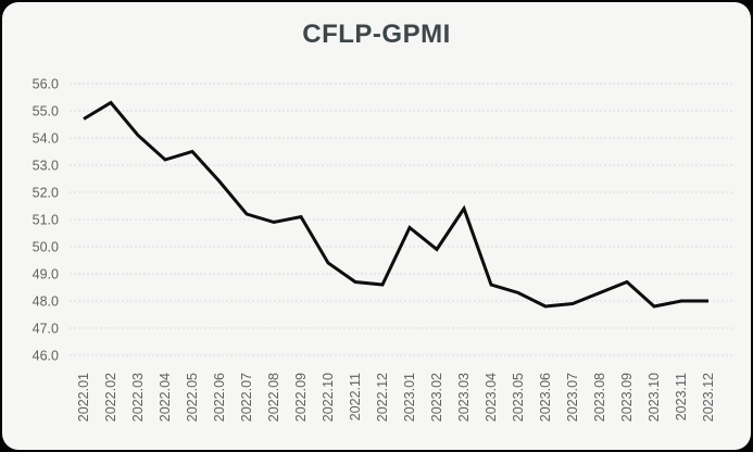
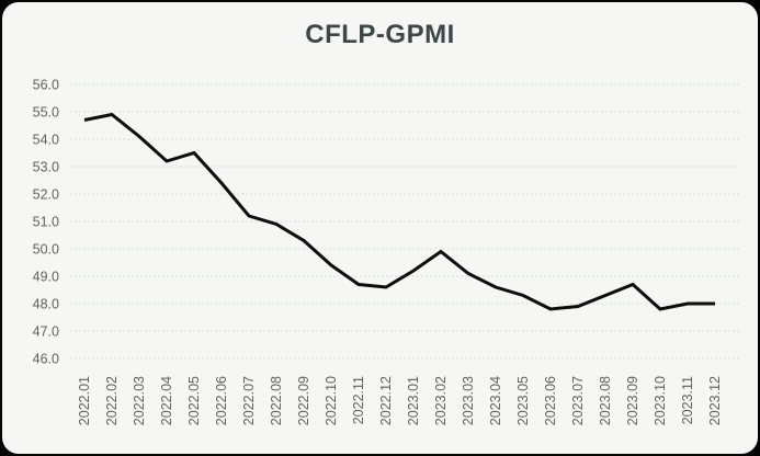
2022.02: 55.3 -> 54.9
2022.09: 51.1 -> 50.3
2023.01: 50.7 -> 49.2
2023.03: 51.4 -> 49.1
